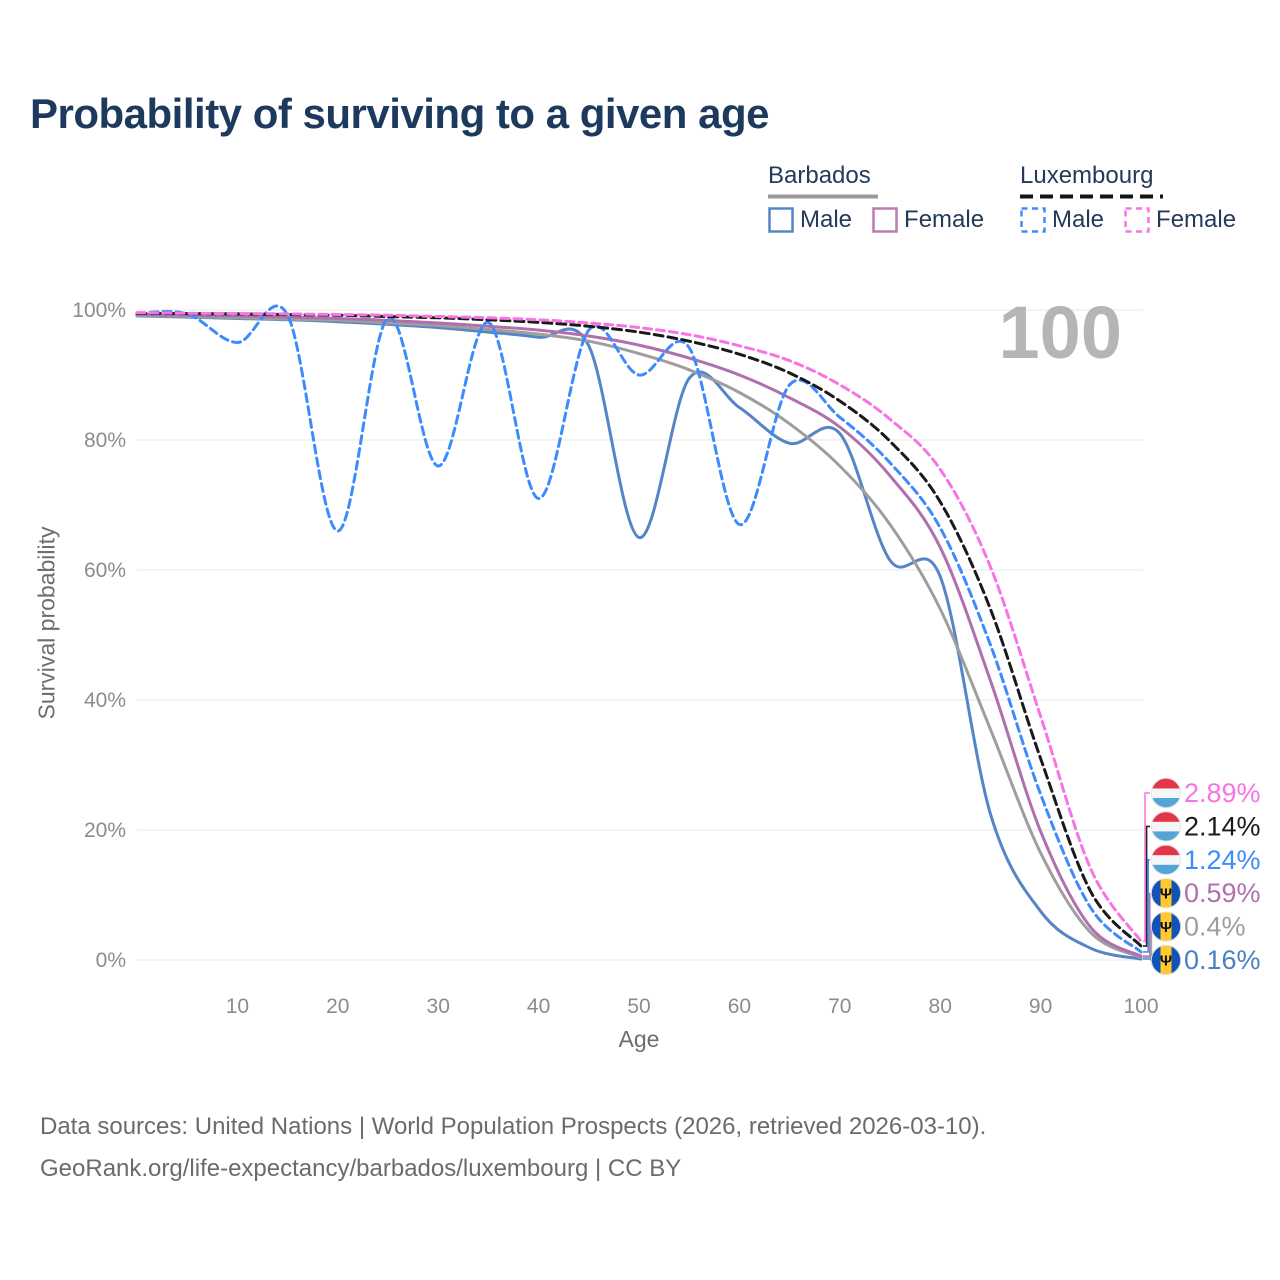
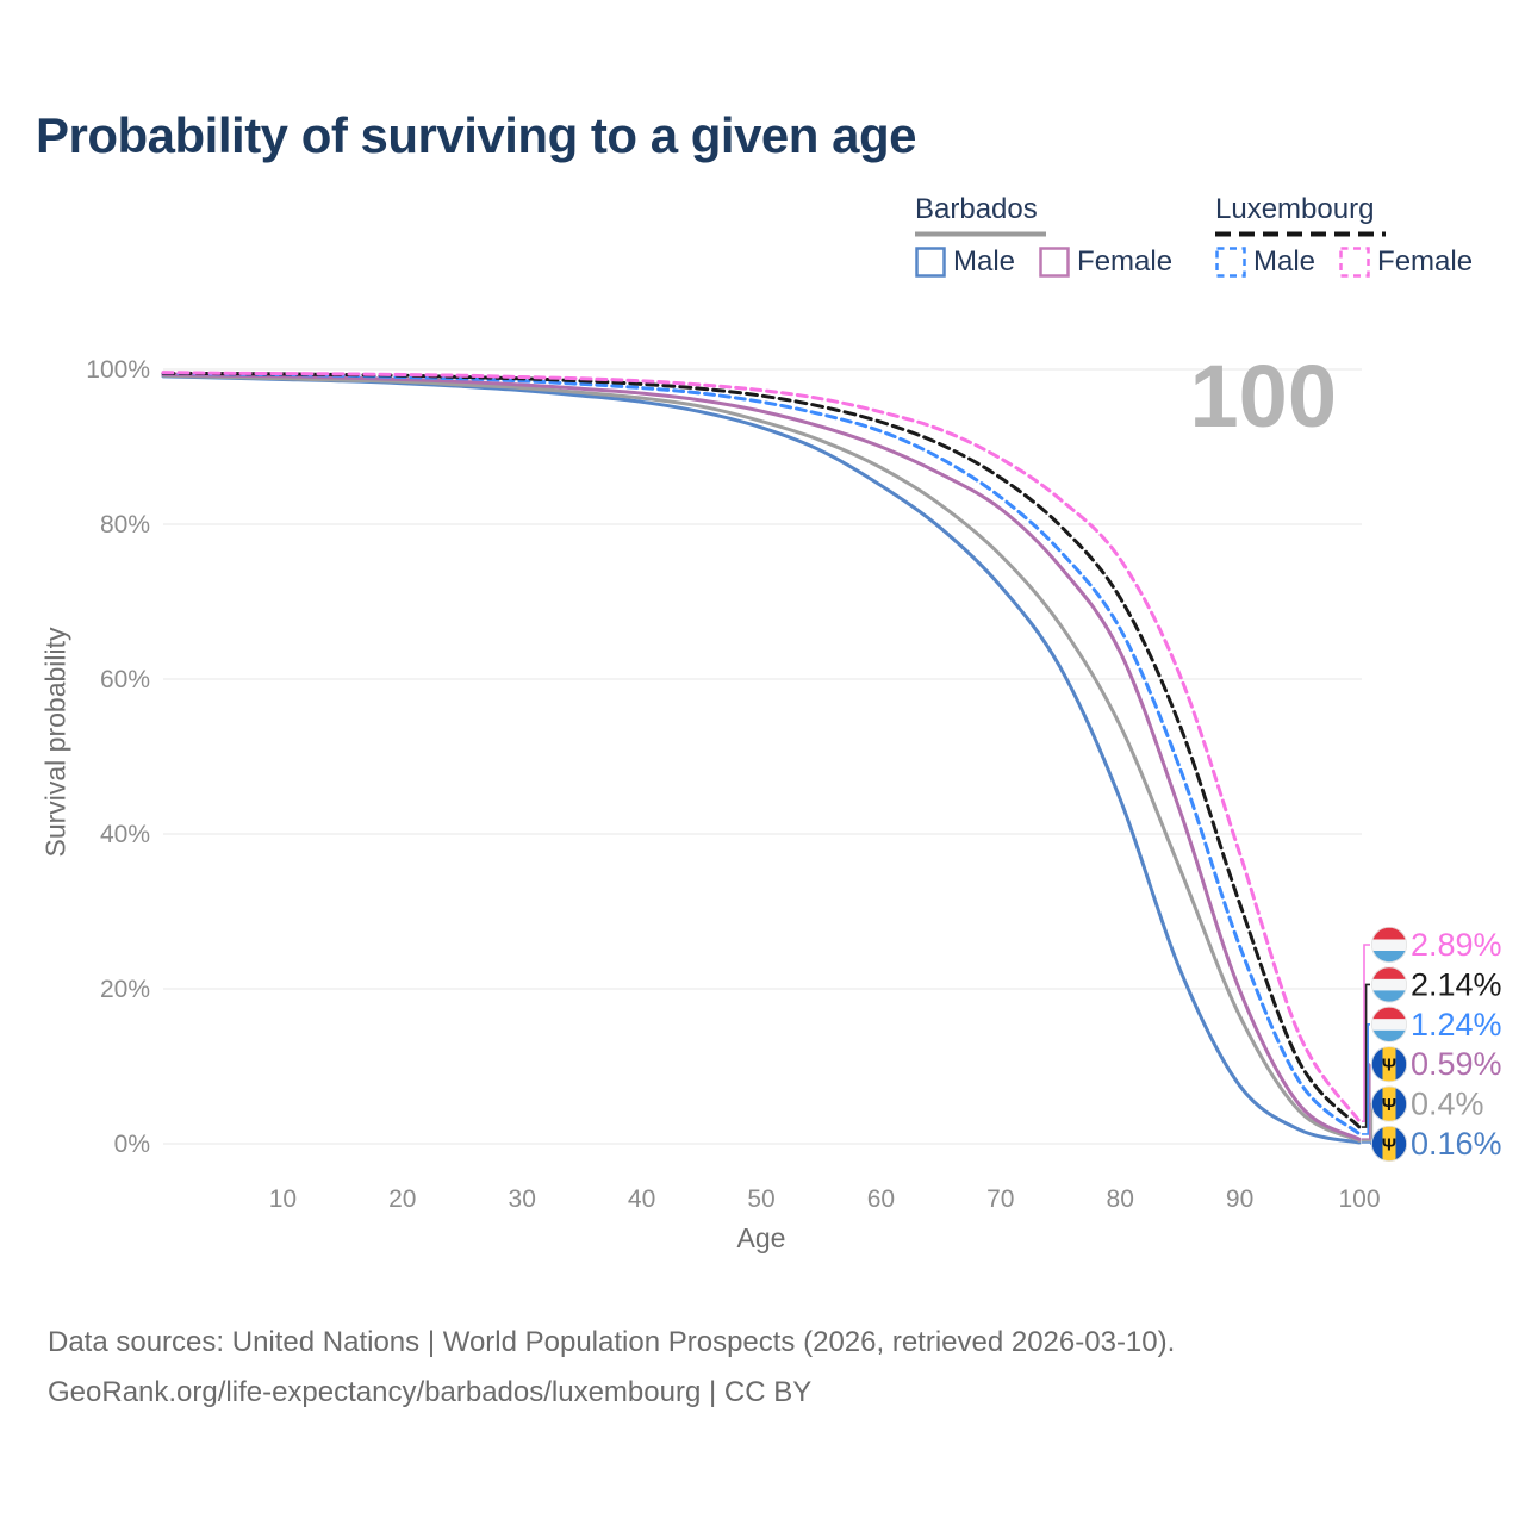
Luxembourg Male/10: 95% -> 99%
Luxembourg Male/20: 66% -> 99%
Luxembourg Male/30: 76% -> 98%
Luxembourg Male/40: 71% -> 98%
Barbados Male/50: 65% -> 92%
Luxembourg Male/50: 90% -> 96%
Luxembourg Male/60: 67% -> 92%
Barbados Male/70: 81% -> 72%
Barbados Male/80: 59% -> 44%
